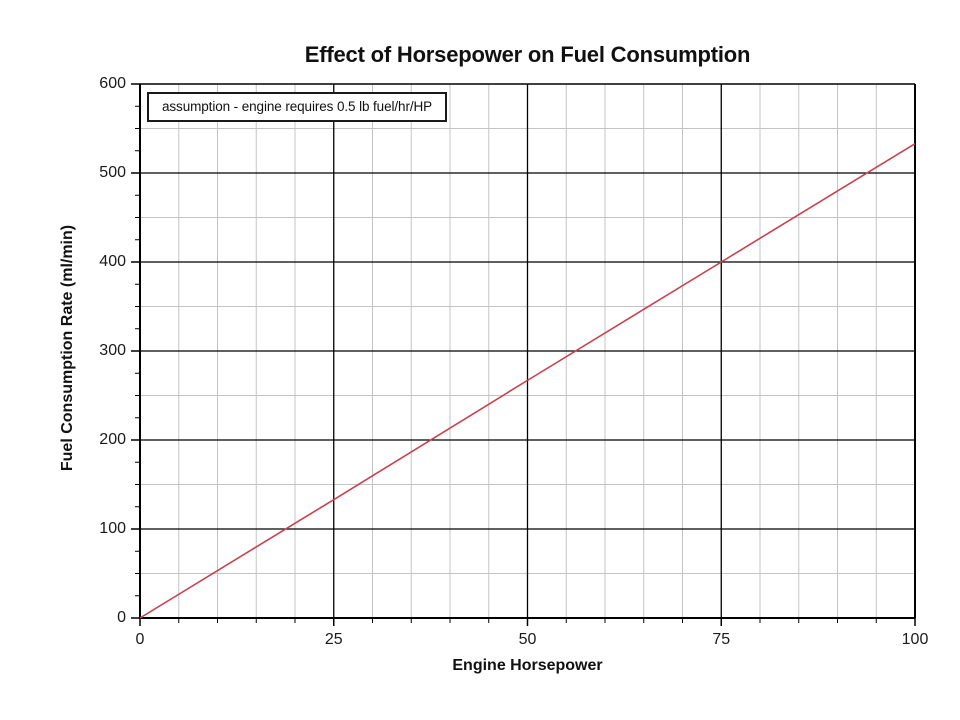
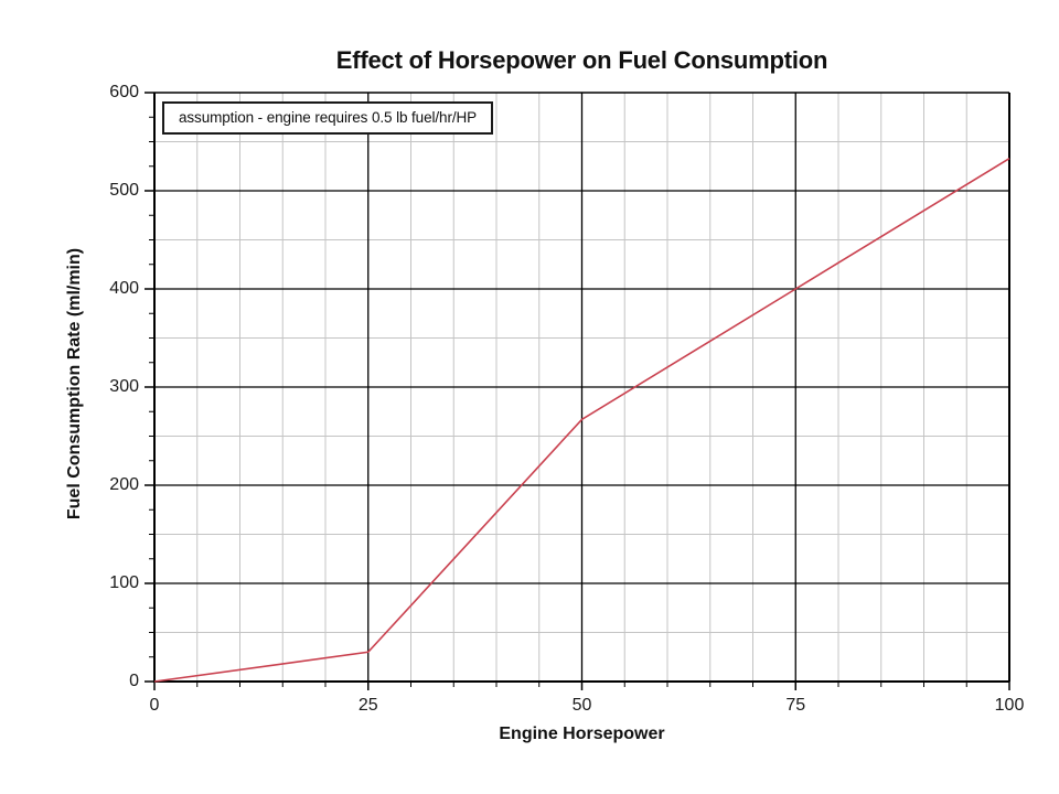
25: 130 -> 30
